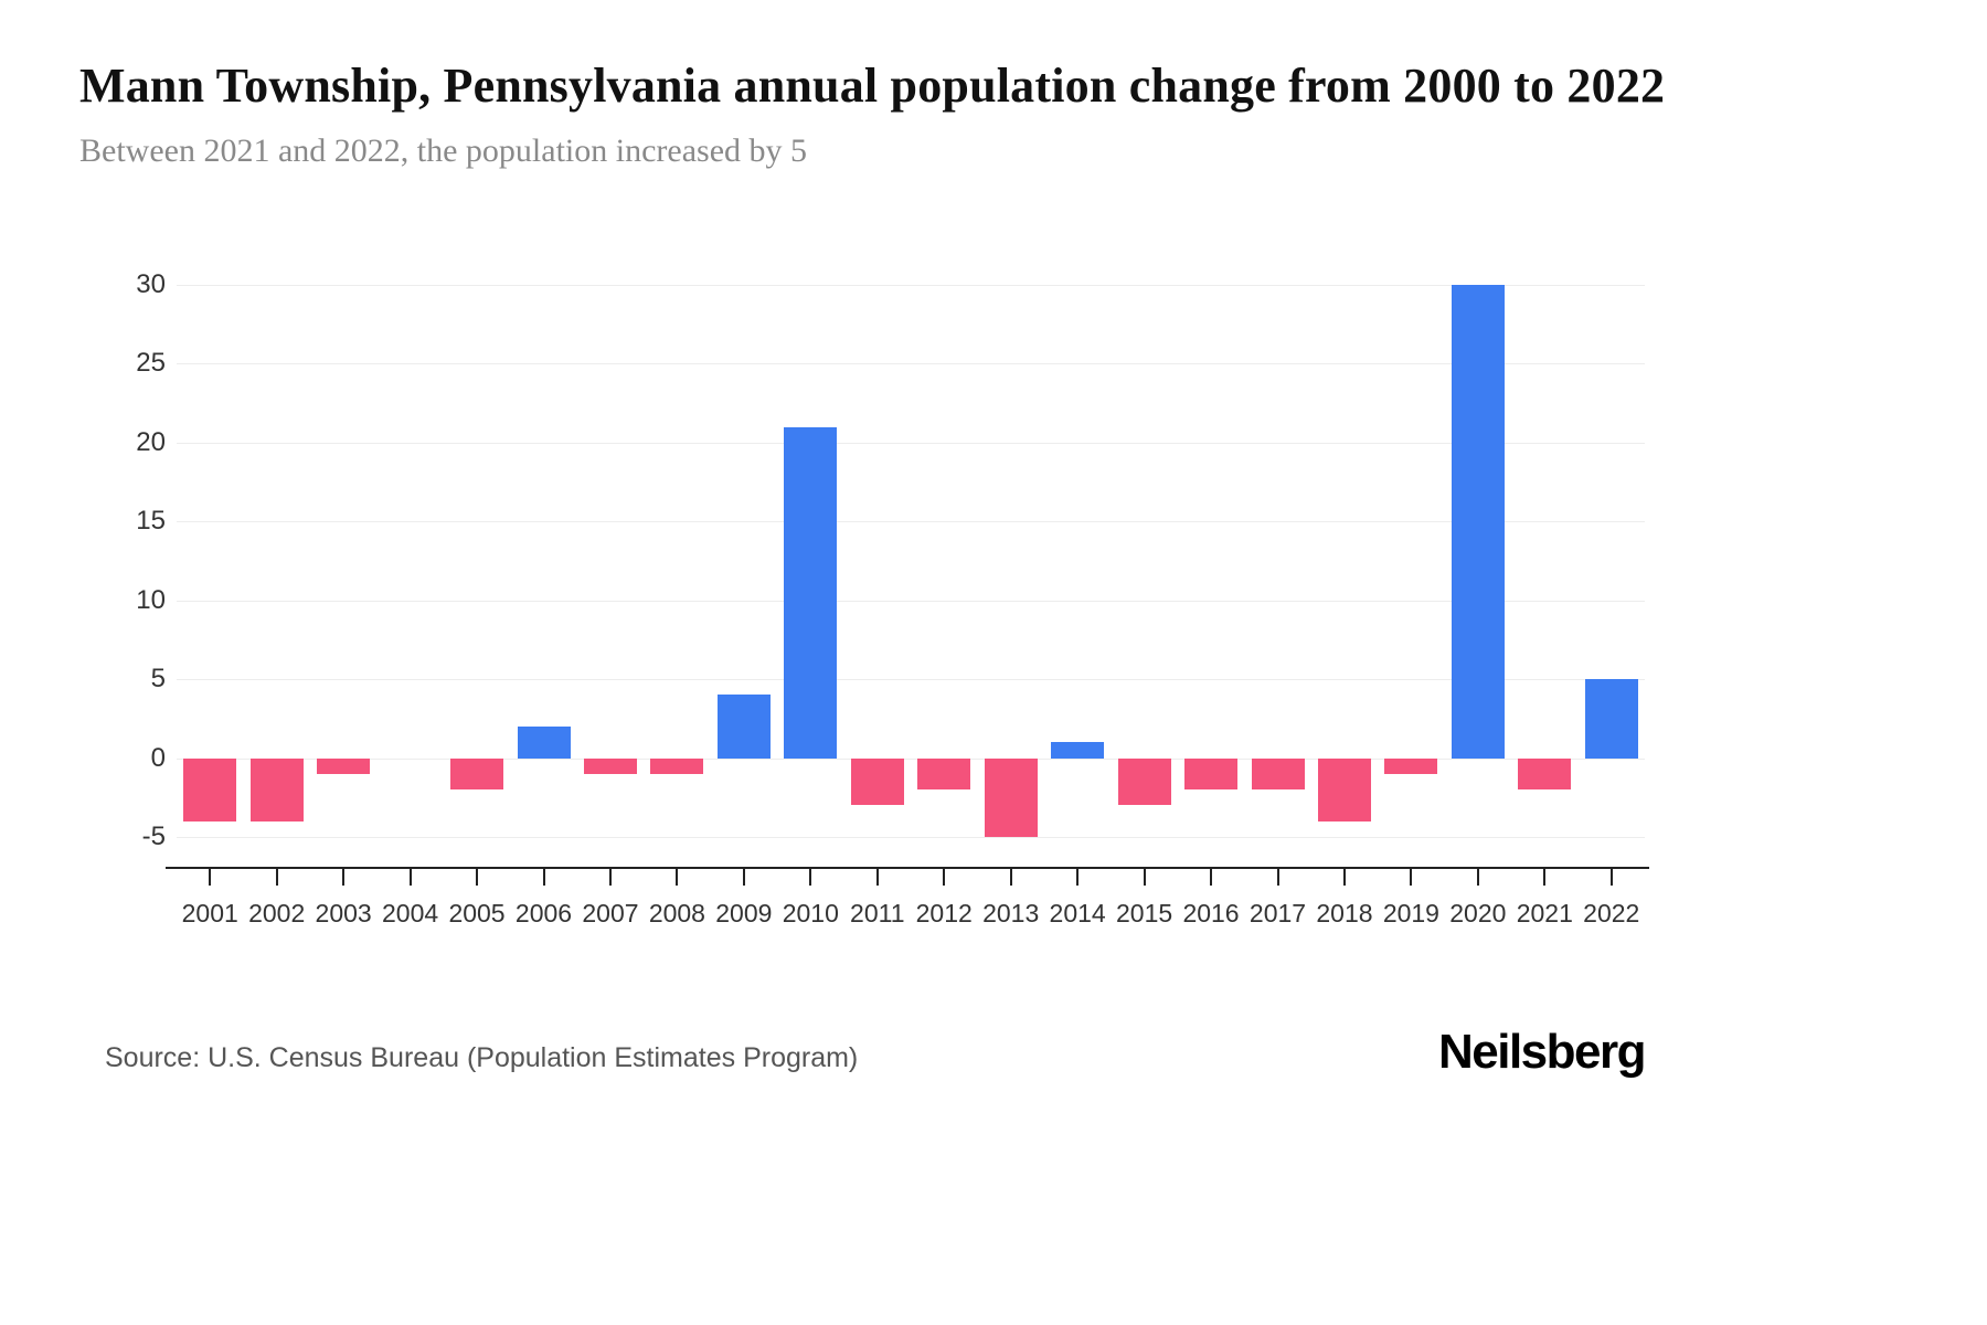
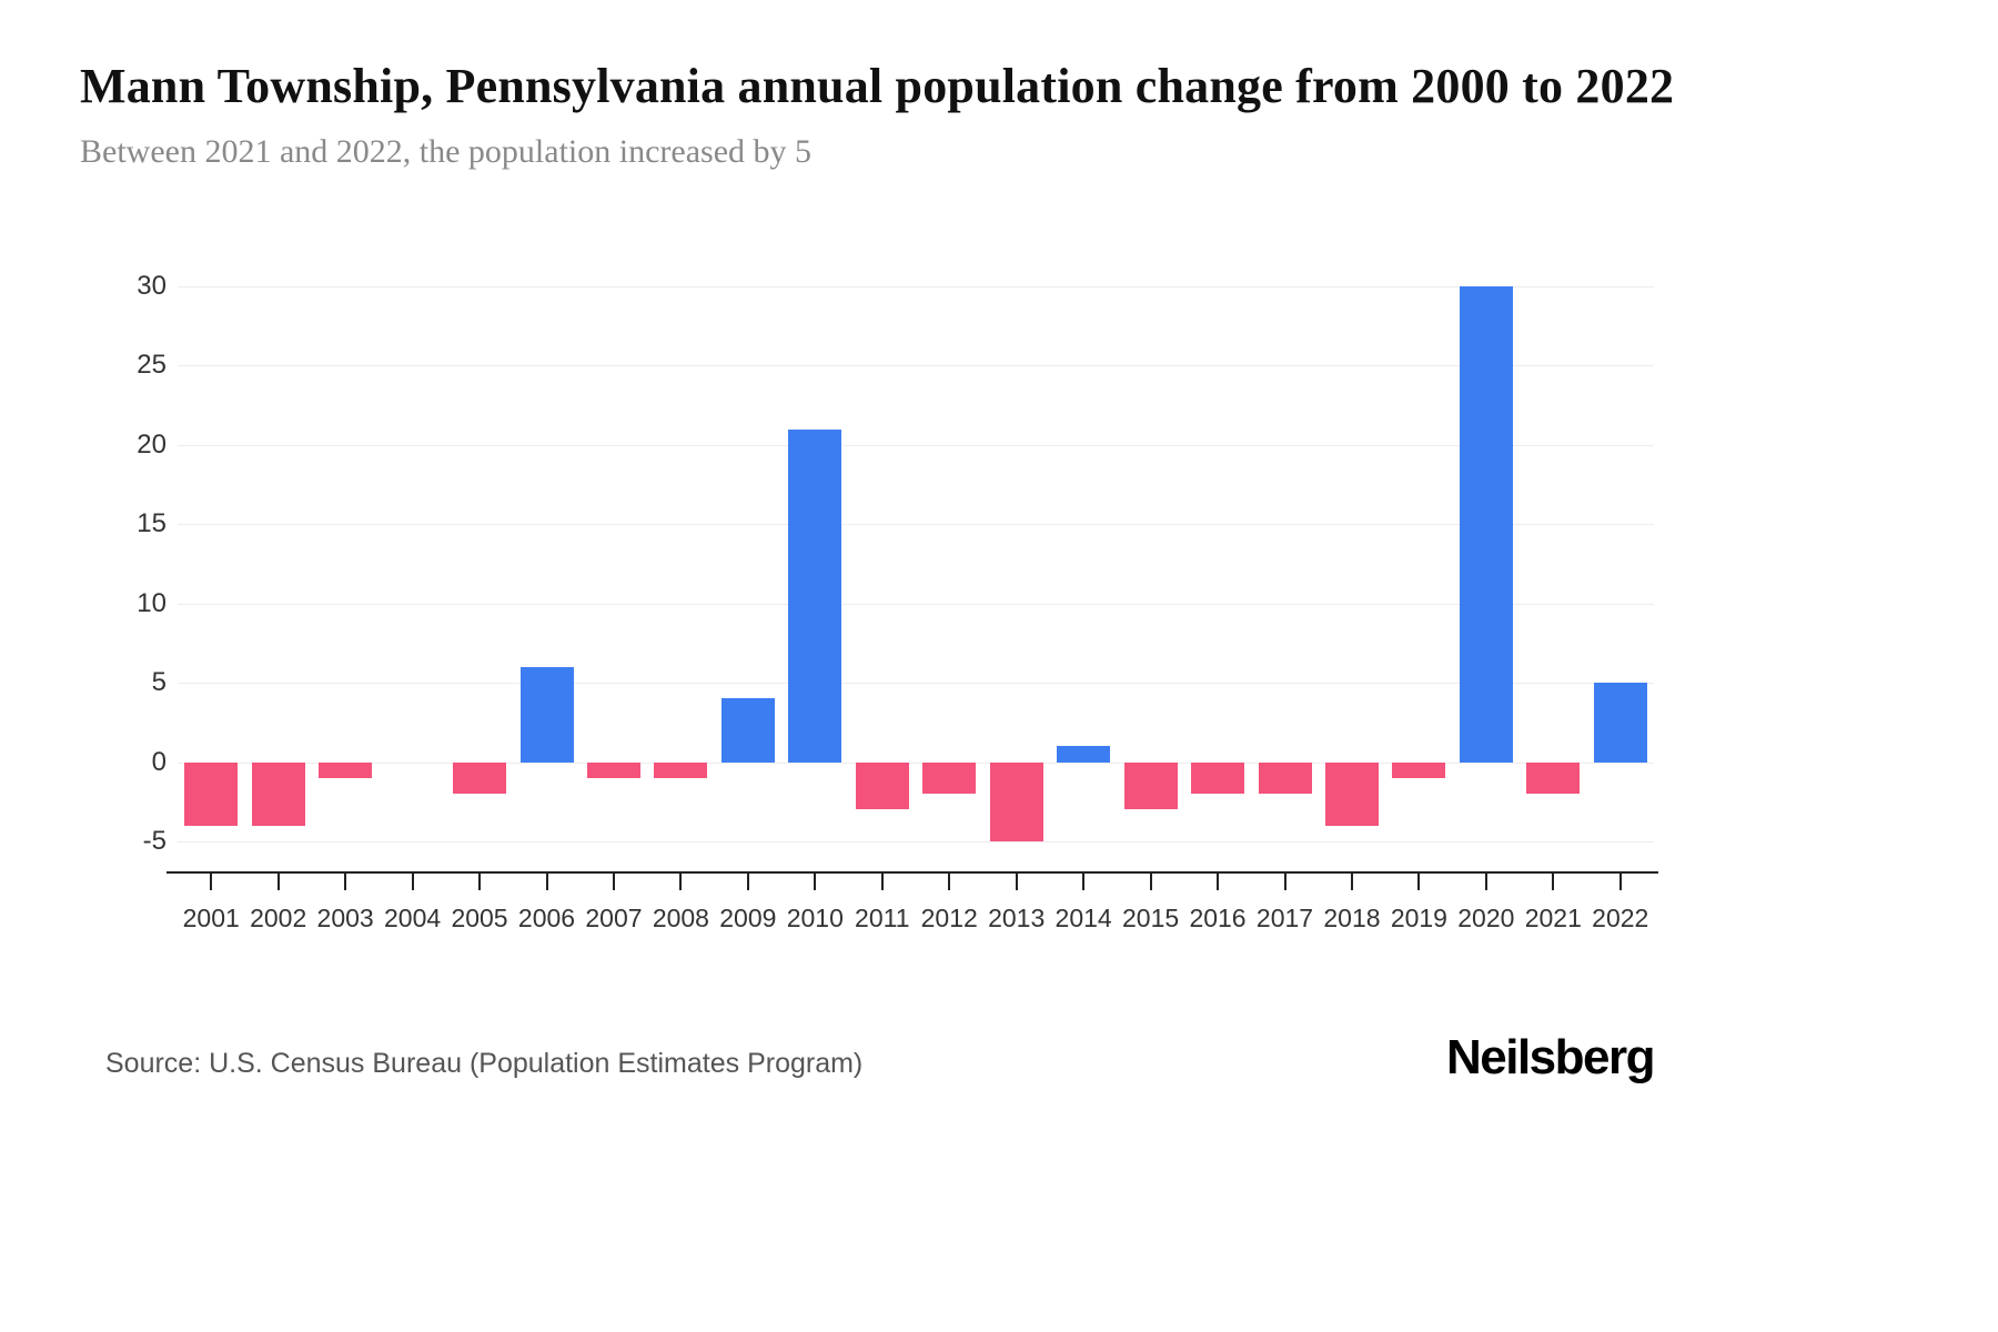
2006: 2 -> 6
